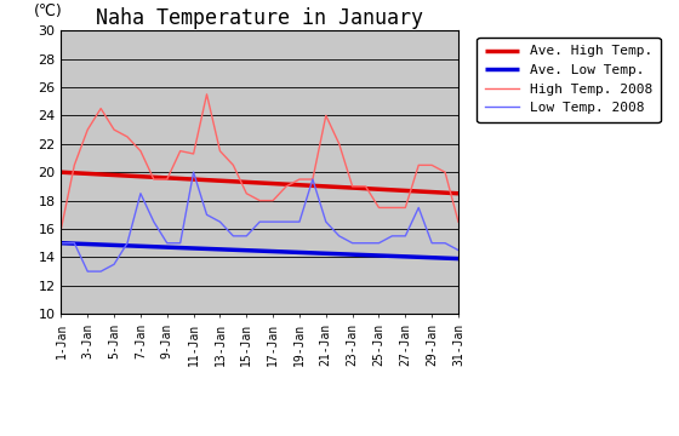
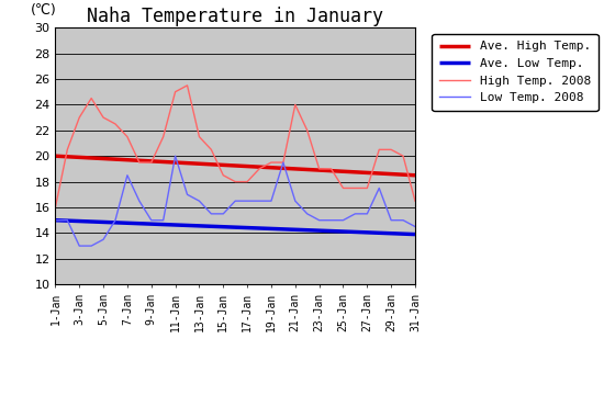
High Temp. 2008/11-Jan: 21.3 -> 25.0
